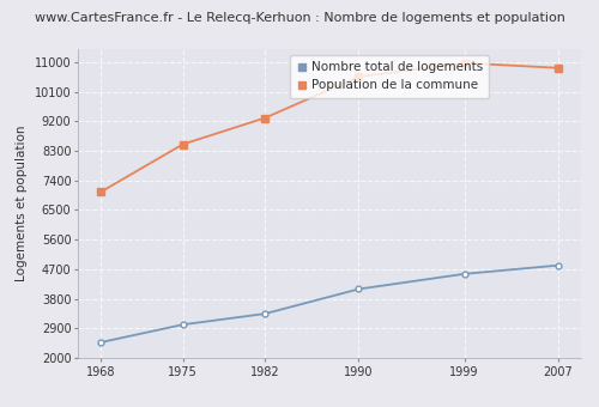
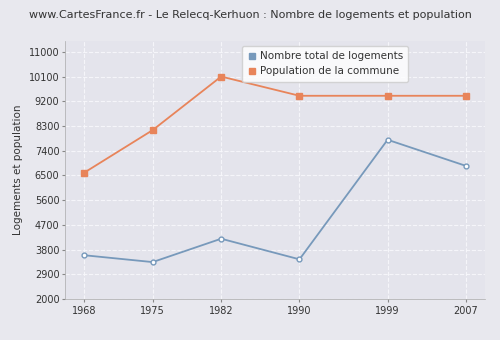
Nombre total de logements/1968: 2480 -> 3600
Population de la commune/1968: 7050 -> 6600
Nombre total de logements/1975: 3020 -> 3350
Population de la commune/1975: 8500 -> 8150
Nombre total de logements/1982: 3350 -> 4200
Population de la commune/1982: 9300 -> 10100
Nombre total de logements/1990: 4100 -> 3450
Population de la commune/1990: 10550 -> 9400
Nombre total de logements/1999: 4560 -> 7800
Population de la commune/1999: 10970 -> 9400
Nombre total de logements/2007: 4820 -> 6850
Population de la commune/2007: 10820 -> 9400
